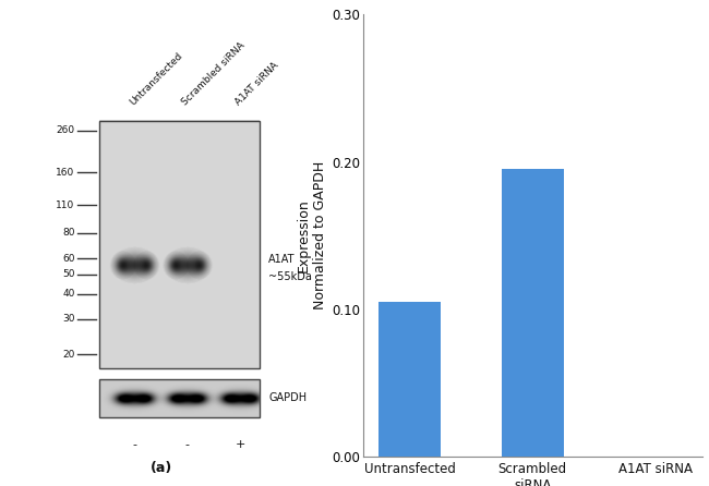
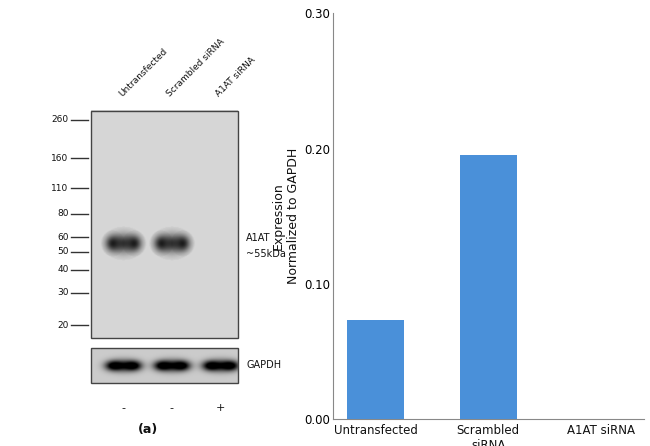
Untransfected: 0.105 -> 0.073
